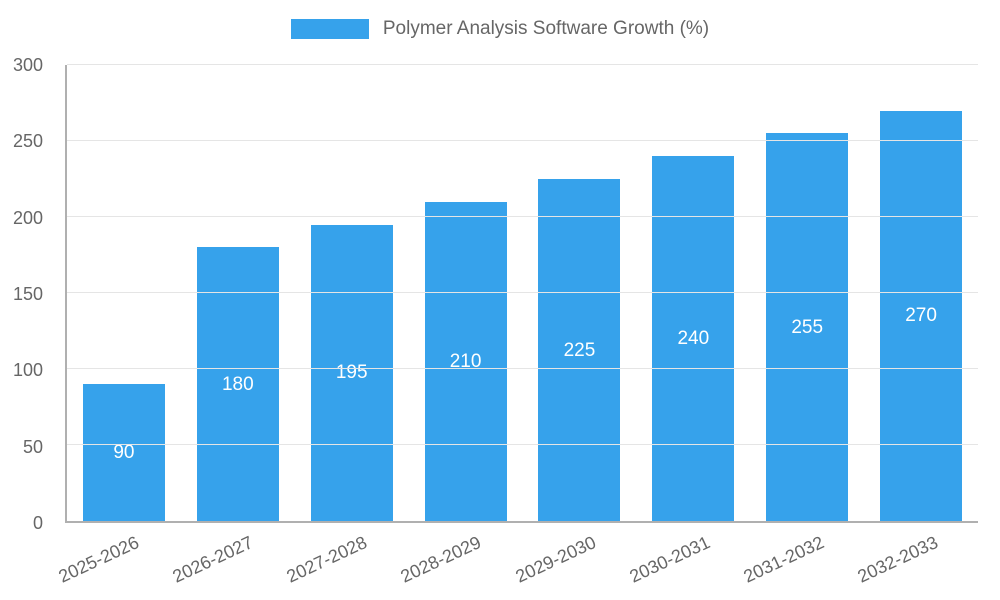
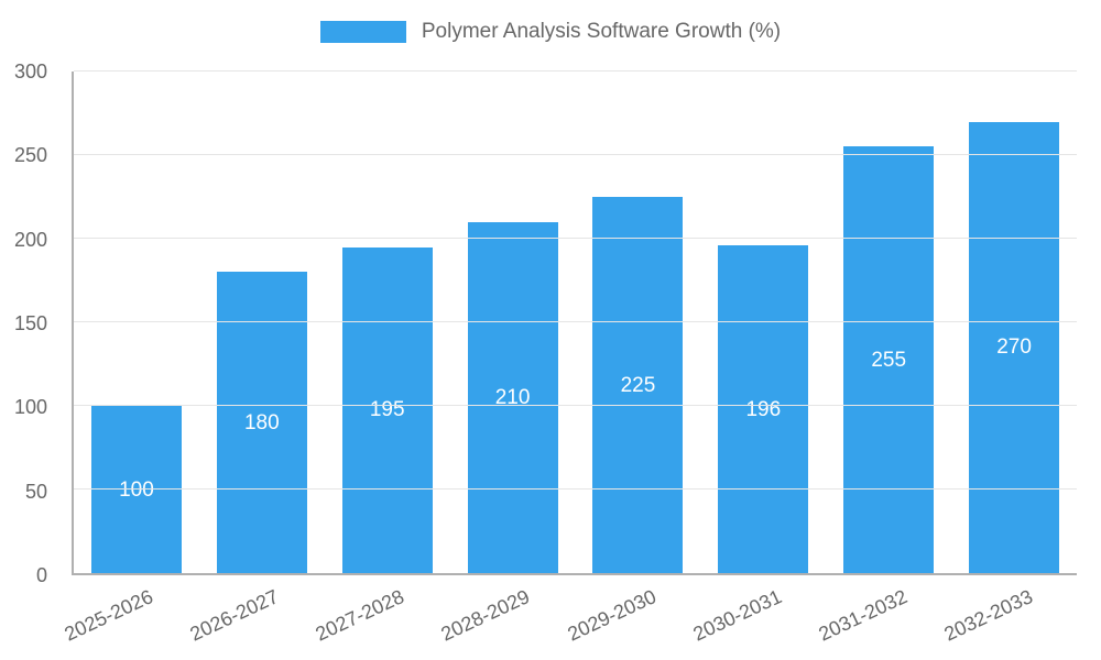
2025-2026: 90 -> 100
2030-2031: 240 -> 196
